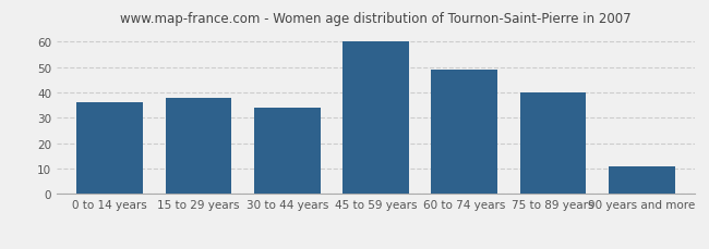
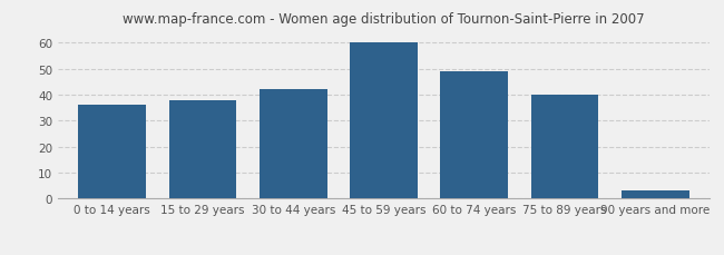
30 to 44 years: 34 -> 42
90 years and more: 11 -> 3
